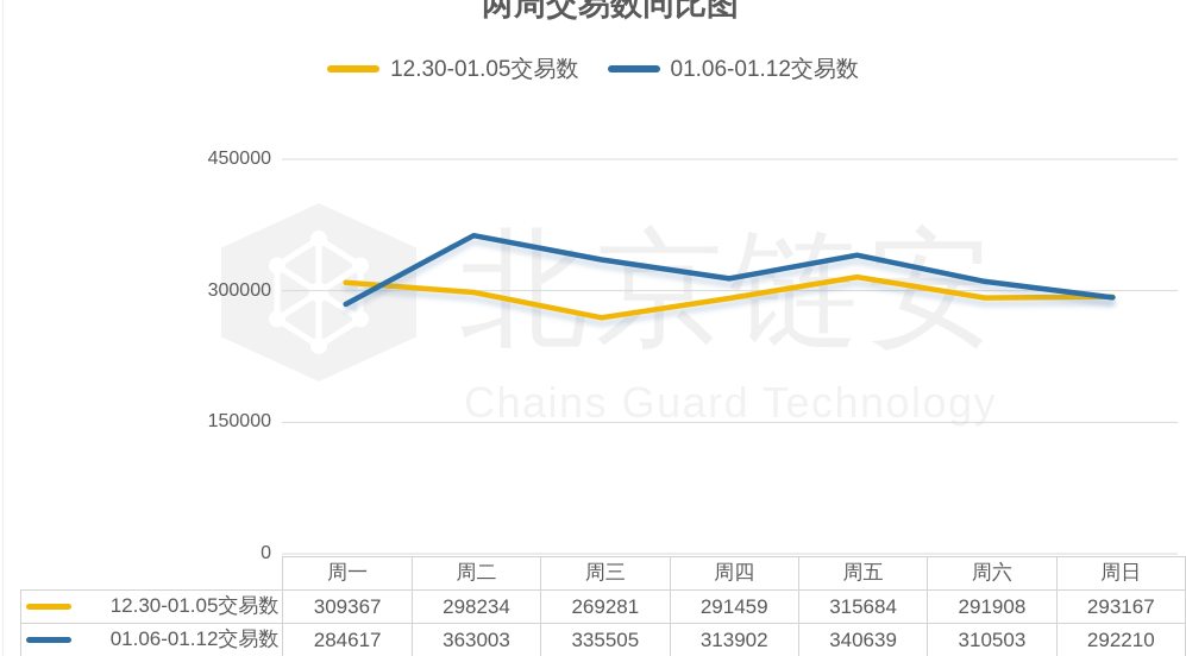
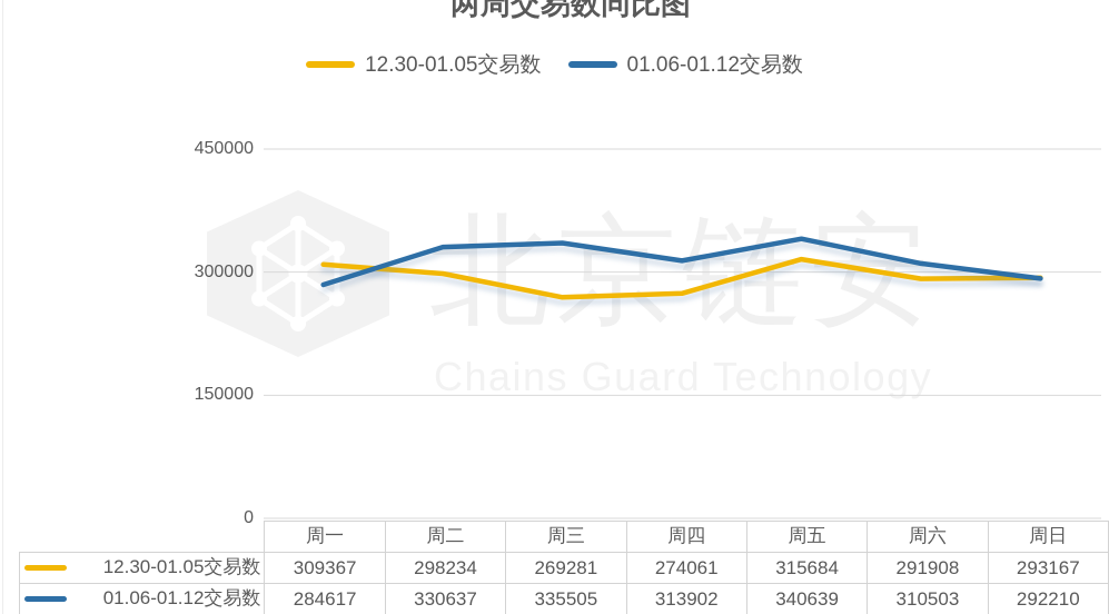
01.06-01.12交易数/周二: 363003 -> 330637
12.30-01.05交易数/周四: 291459 -> 274061
